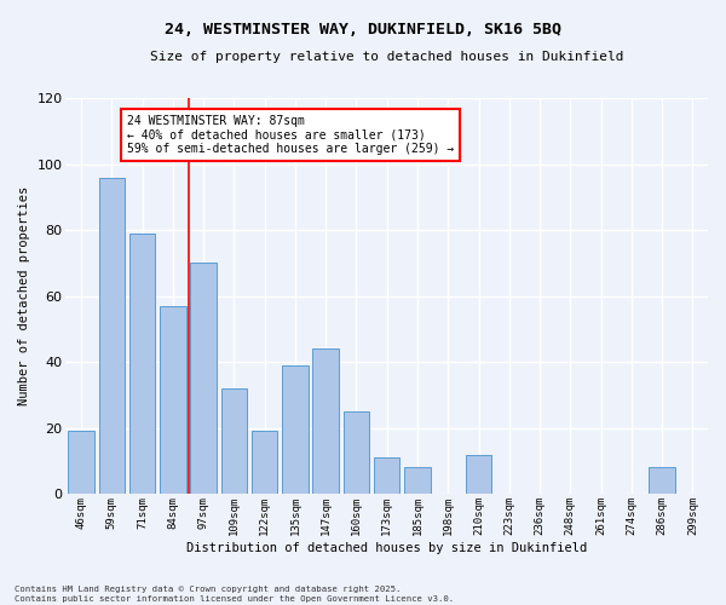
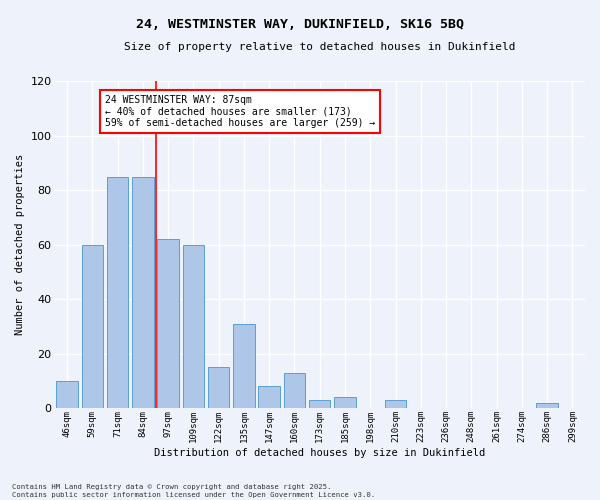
46sqm: 19 -> 10
59sqm: 96 -> 60
71sqm: 79 -> 85
84sqm: 57 -> 85
97sqm: 70 -> 62
109sqm: 32 -> 60
122sqm: 19 -> 15
135sqm: 39 -> 31
147sqm: 44 -> 8
160sqm: 25 -> 13
173sqm: 11 -> 3
185sqm: 8 -> 4
210sqm: 12 -> 3
286sqm: 8 -> 2
